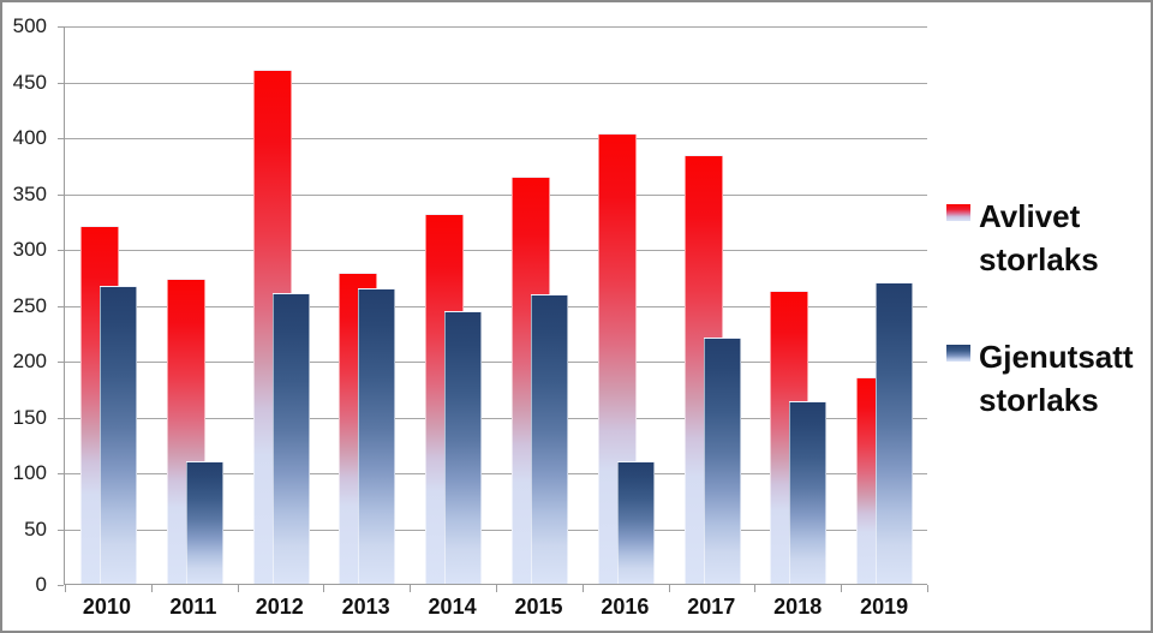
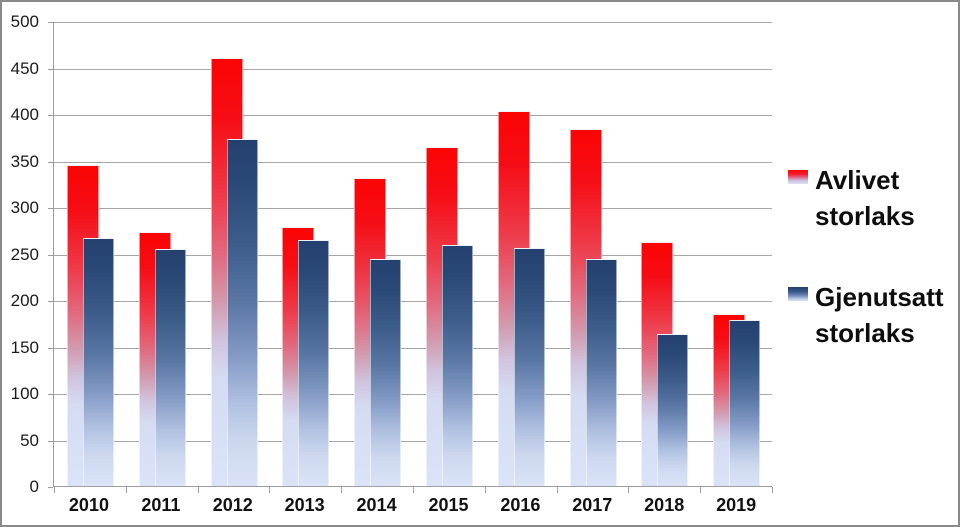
Avlivet storlaks/2010: 320 -> 340
Gjenutsatt storlaks/2011: 110 -> 260
Gjenutsatt storlaks/2012: 260 -> 370
Gjenutsatt storlaks/2016: 110 -> 260
Gjenutsatt storlaks/2017: 220 -> 240
Gjenutsatt storlaks/2019: 270 -> 180
